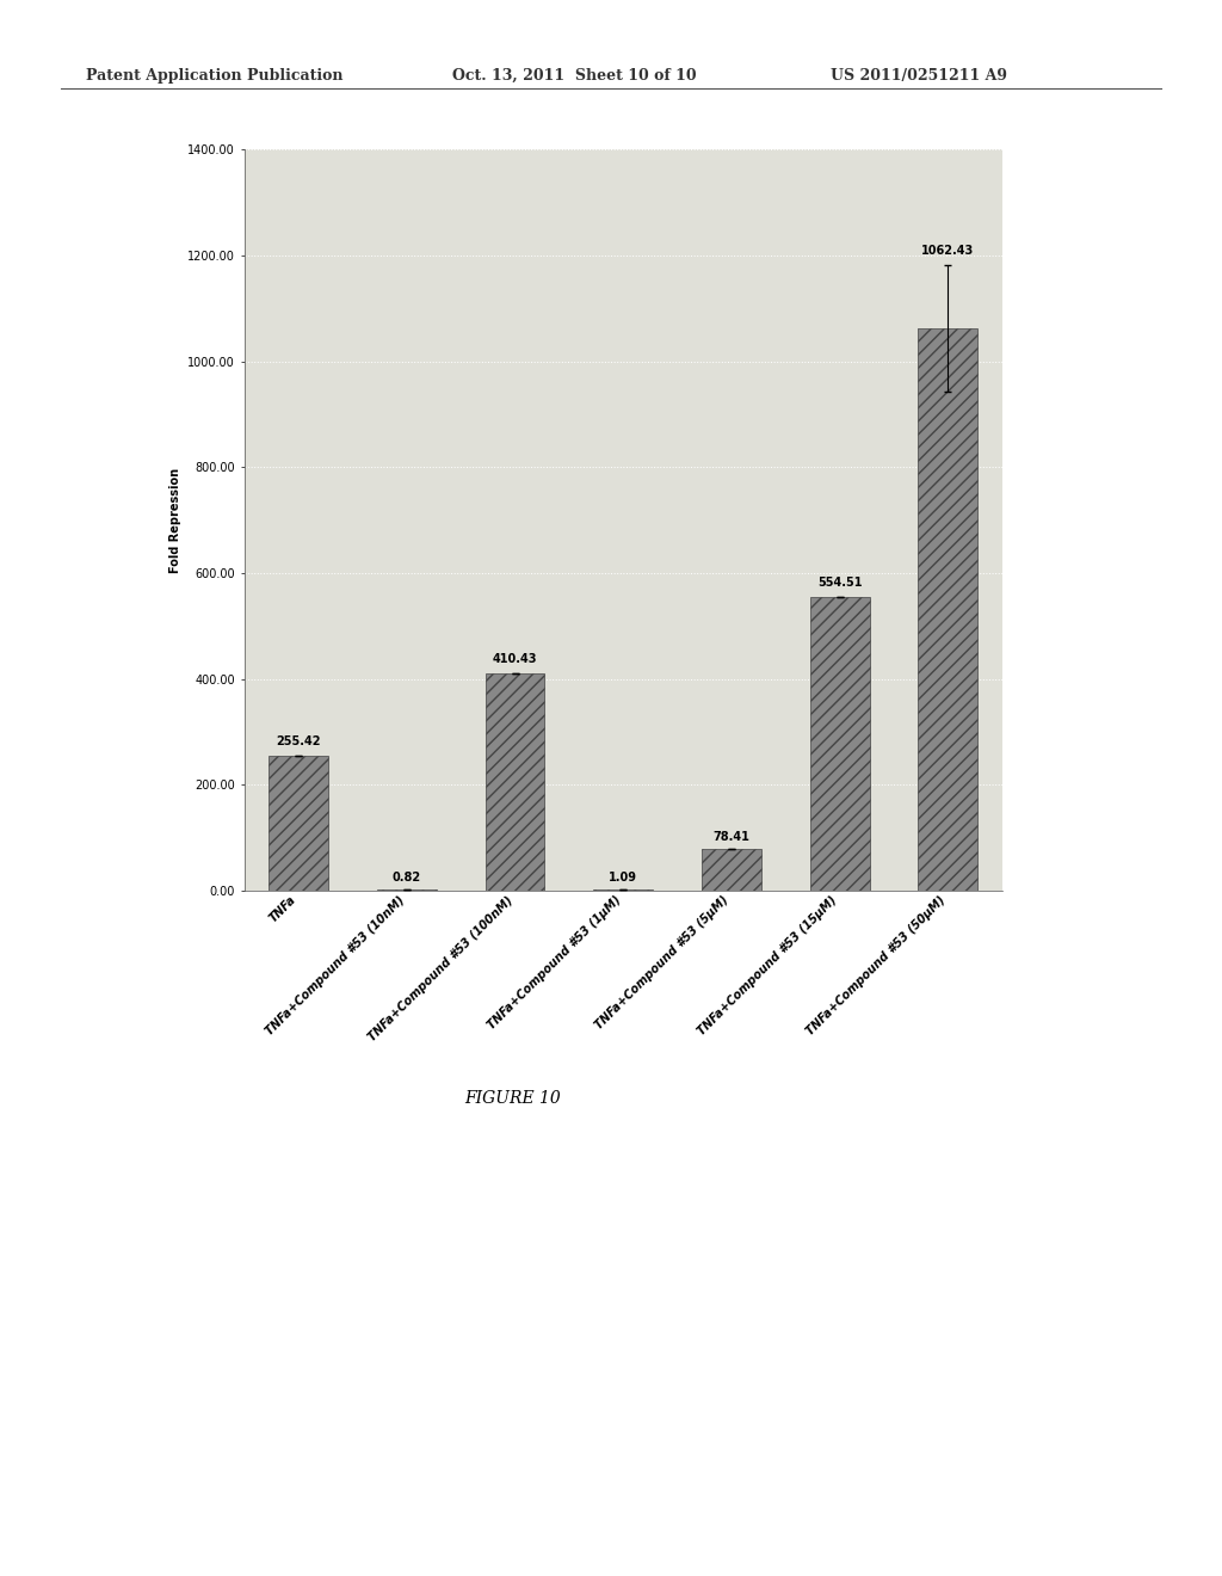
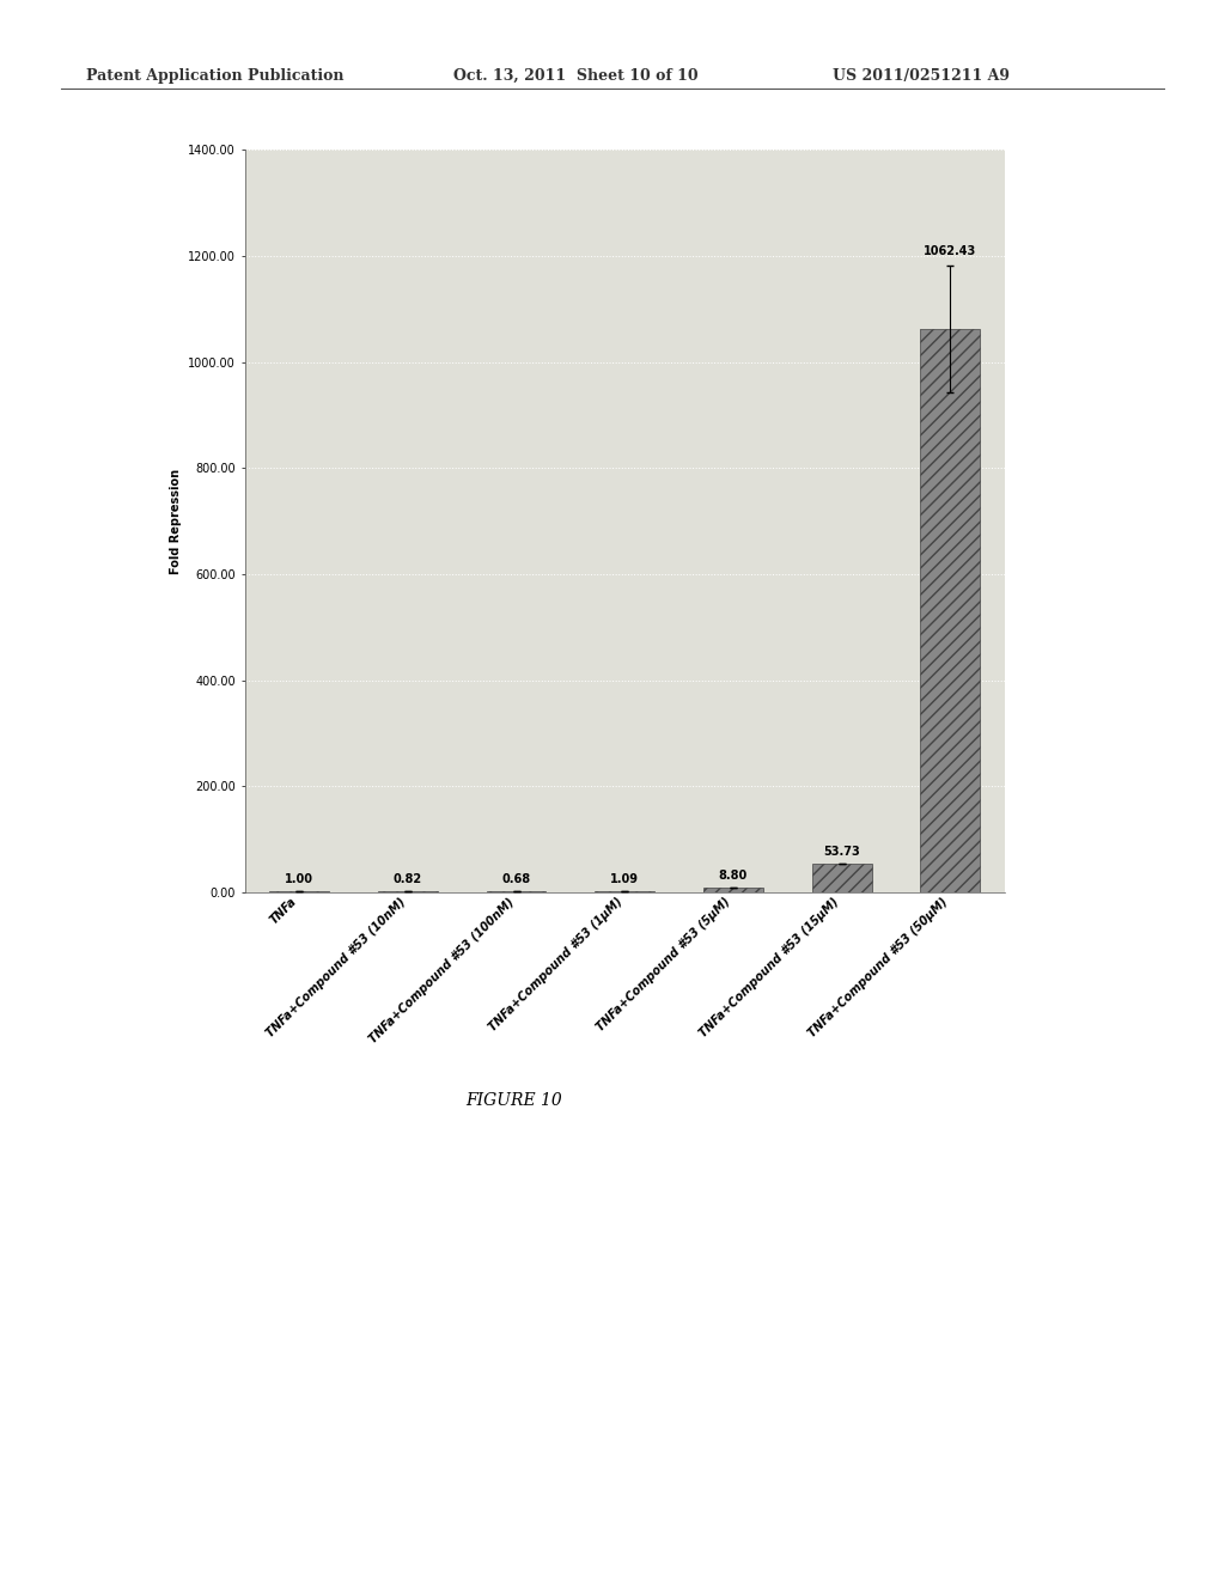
TNFa: 255.42 -> 1.00
TNFa+Compound #53 (100nM): 410.43 -> 0.68
TNFa+Compound #53 (5μM): 78.41 -> 8.80
TNFa+Compound #53 (15μM): 554.51 -> 53.73
